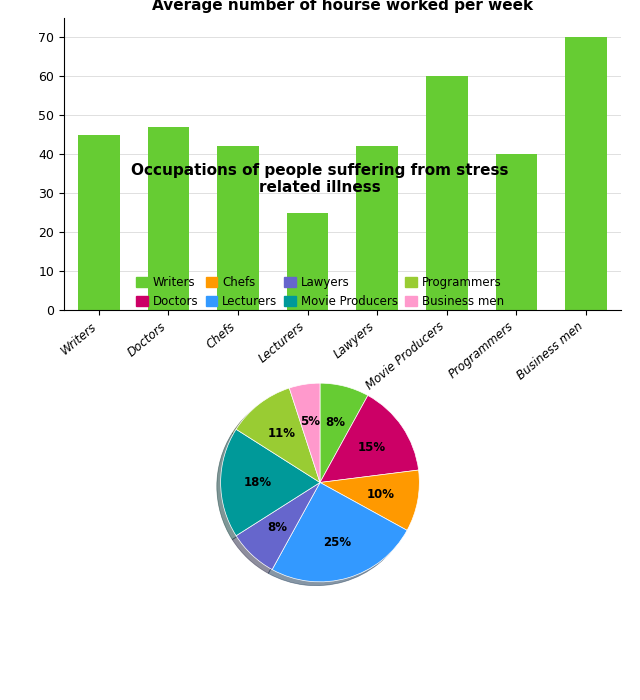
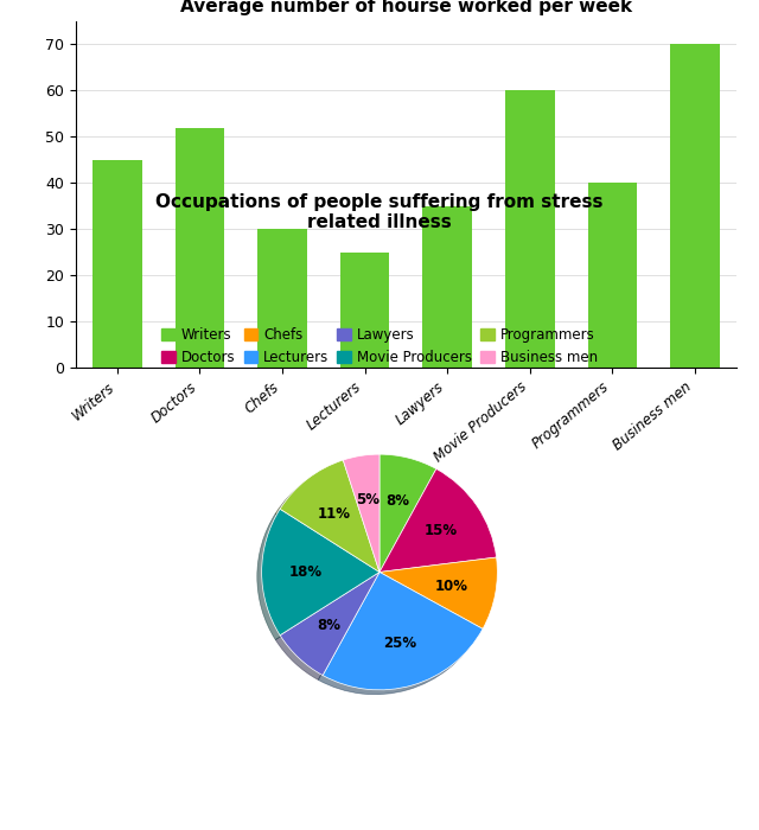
Doctors: 47 -> 52
Chefs: 42 -> 30
Lawyers: 42 -> 35
